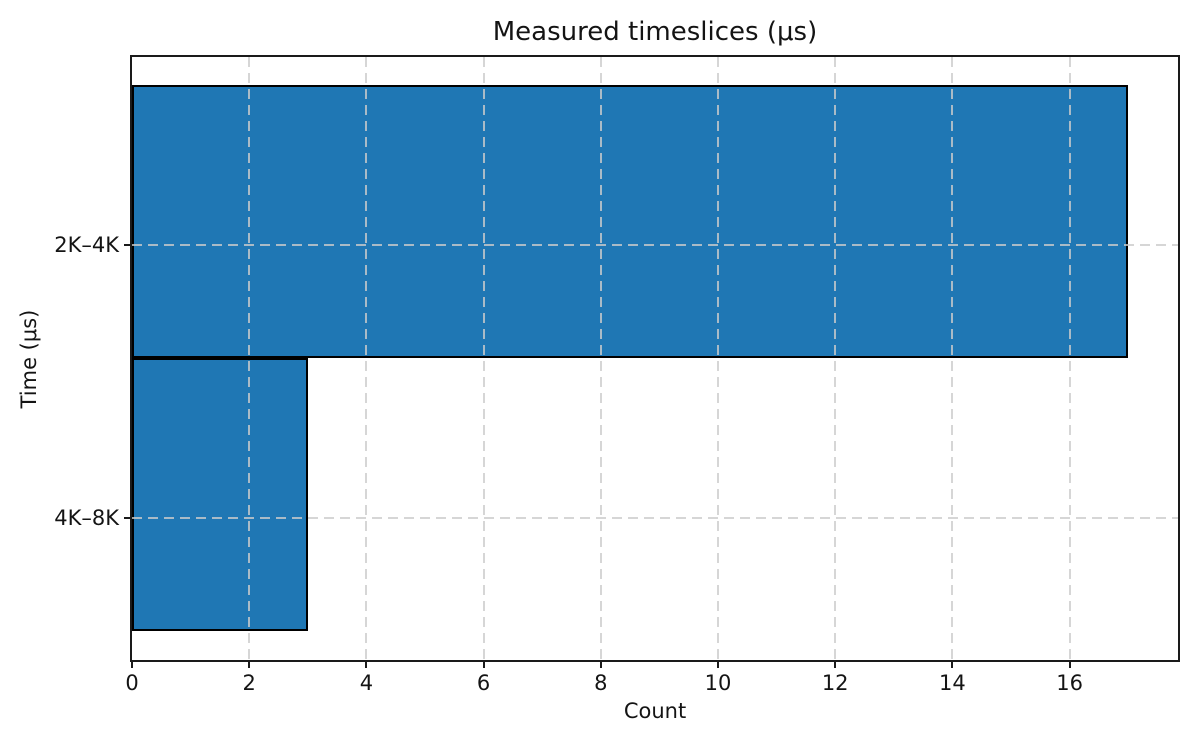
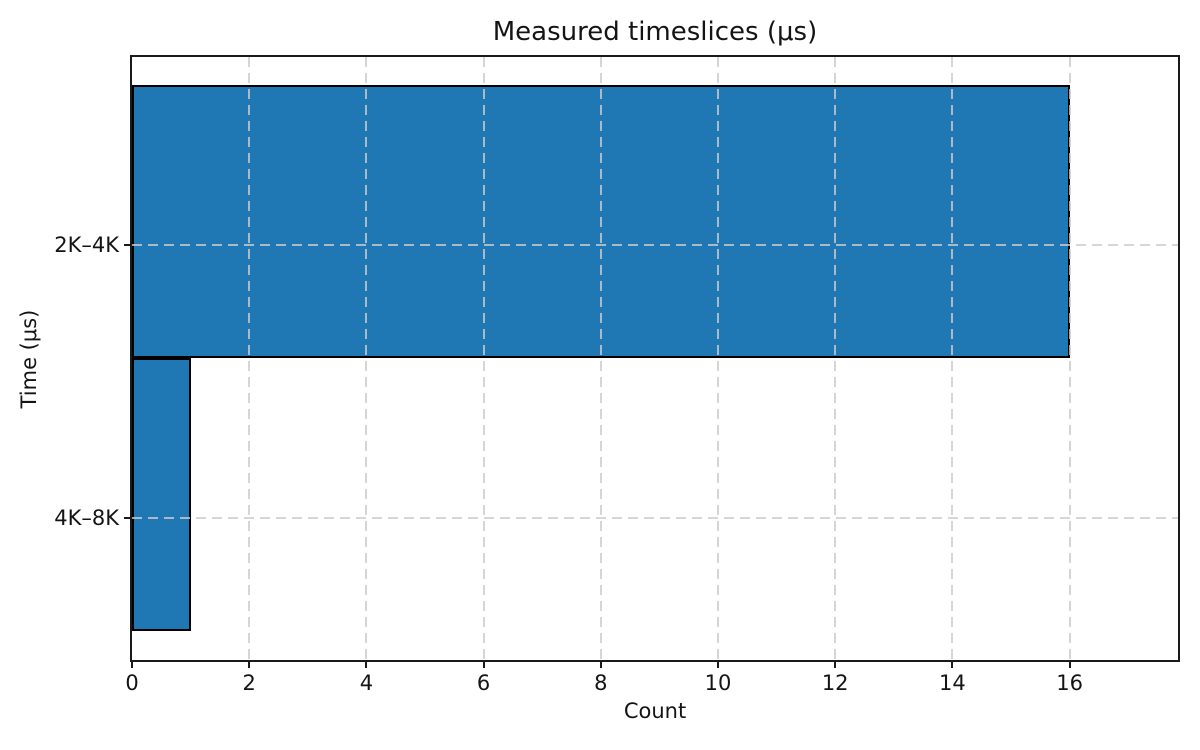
2K–4K: 17 -> 16
4K–8K: 3 -> 1
